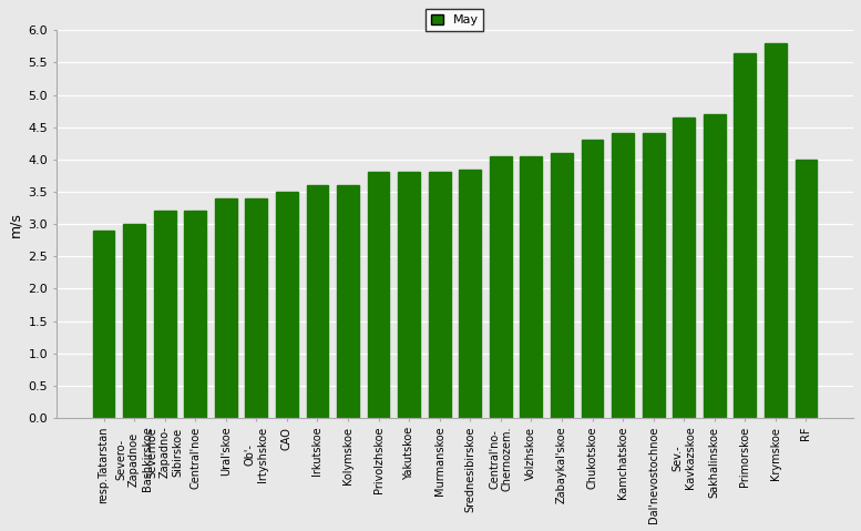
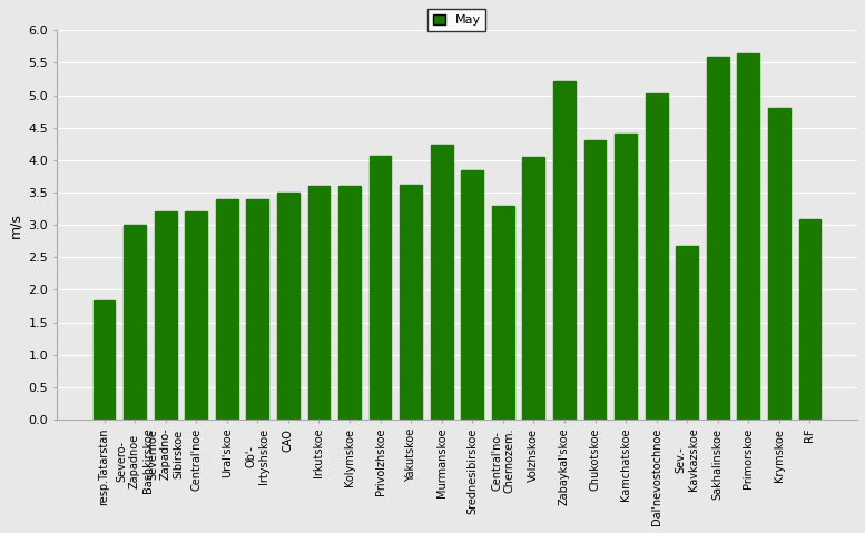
resp.Tatarstan: 2.90 -> 1.84
Privolzhskoe: 3.80 -> 4.06
Yakutskoe: 3.80 -> 3.62
Murmanskoe: 3.80 -> 4.24
Central'no- Chernozem.: 4.05 -> 3.30
Zabaykal'skoe: 4.10 -> 5.22
Dal'nevostochnoe: 4.40 -> 5.02
Sev.- Kavkazskoe: 4.65 -> 2.68
Sakhalinskoe: 4.70 -> 5.60
Krymskoe: 5.80 -> 4.80
RF: 4.00 -> 3.08
